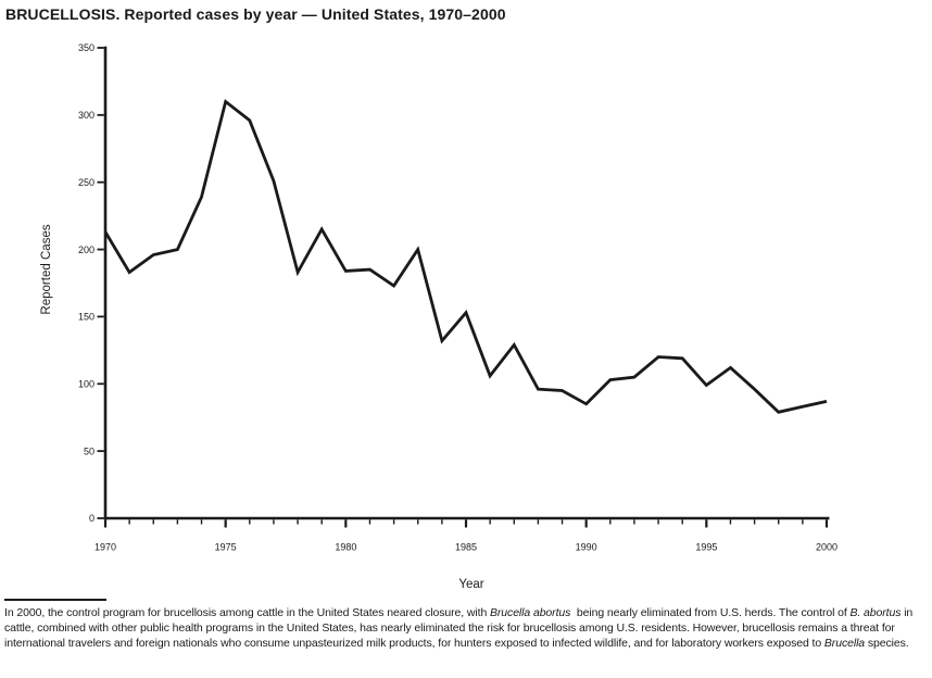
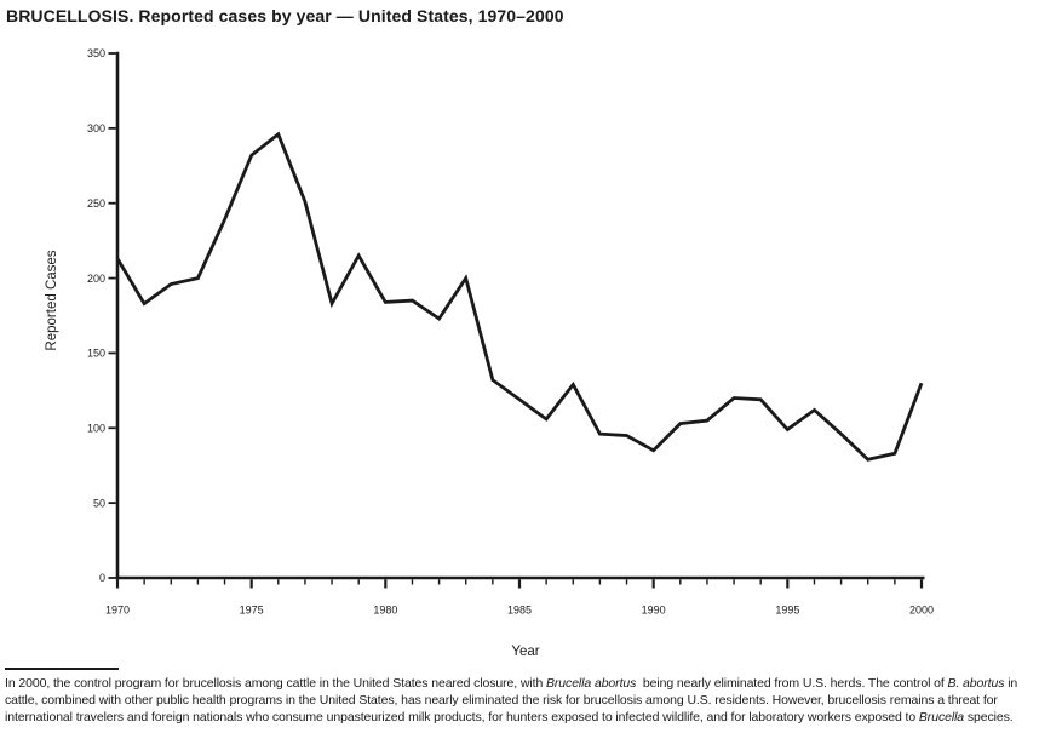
1975: 310 -> 282
1985: 153 -> 119
2000: 87 -> 130
